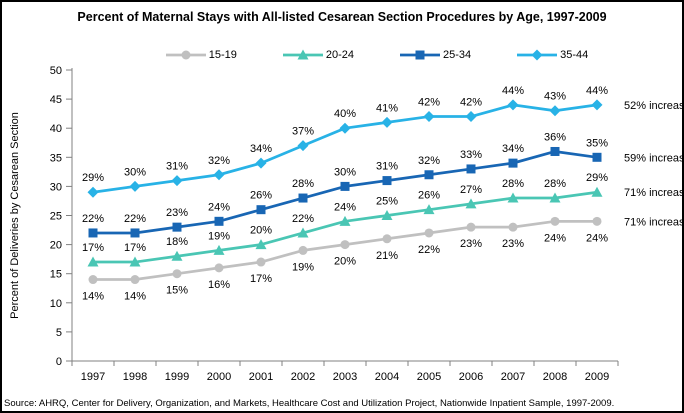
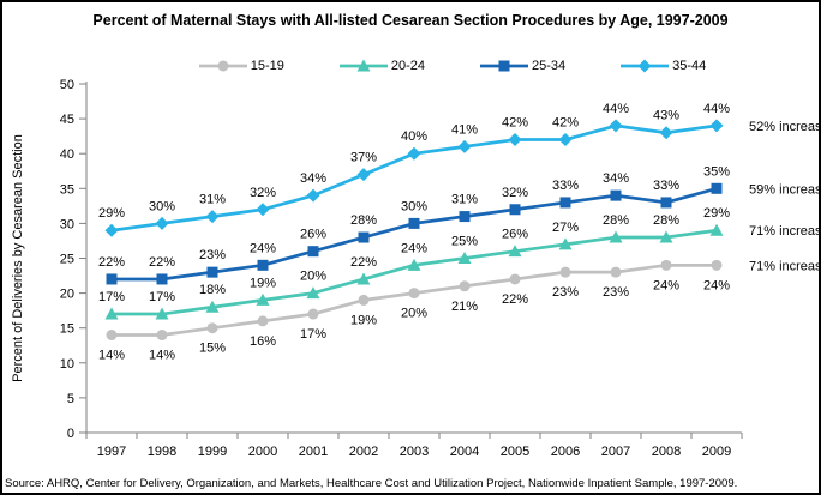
25-34/2008: 36% -> 33%
